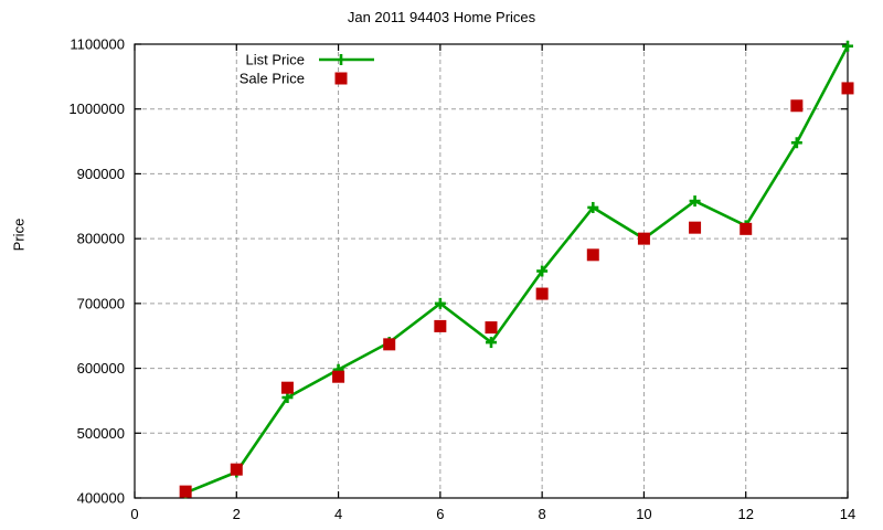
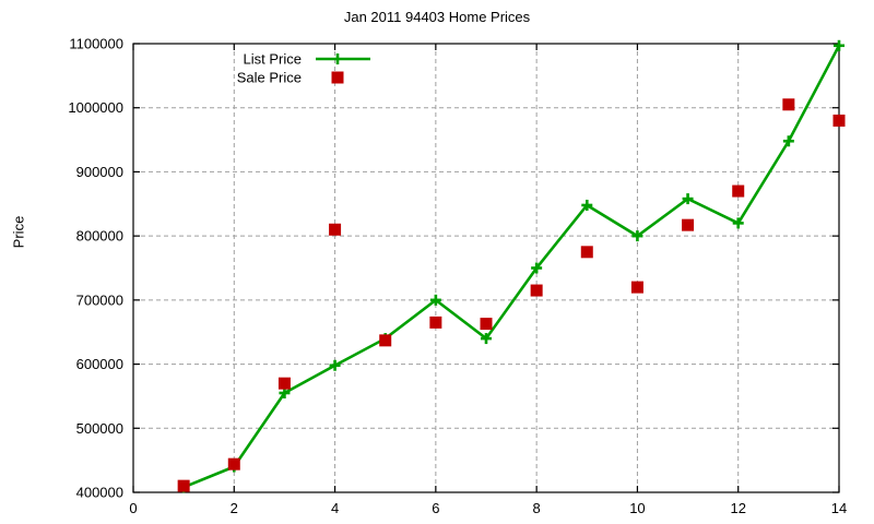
Sale Price/4: 590000 -> 810000
Sale Price/10: 800000 -> 720000
Sale Price/12: 820000 -> 870000
Sale Price/14: 1030000 -> 980000
